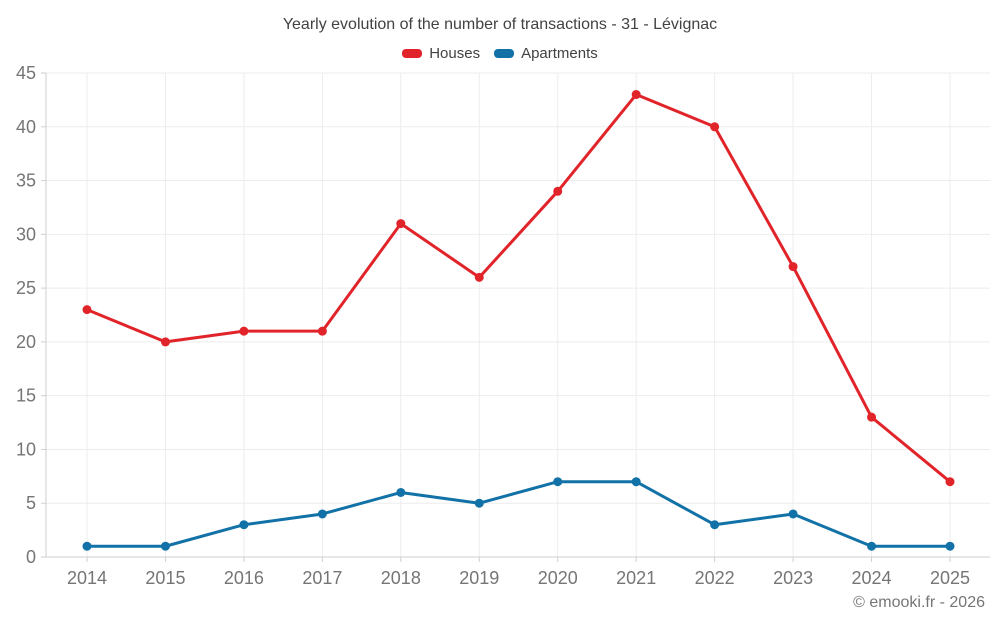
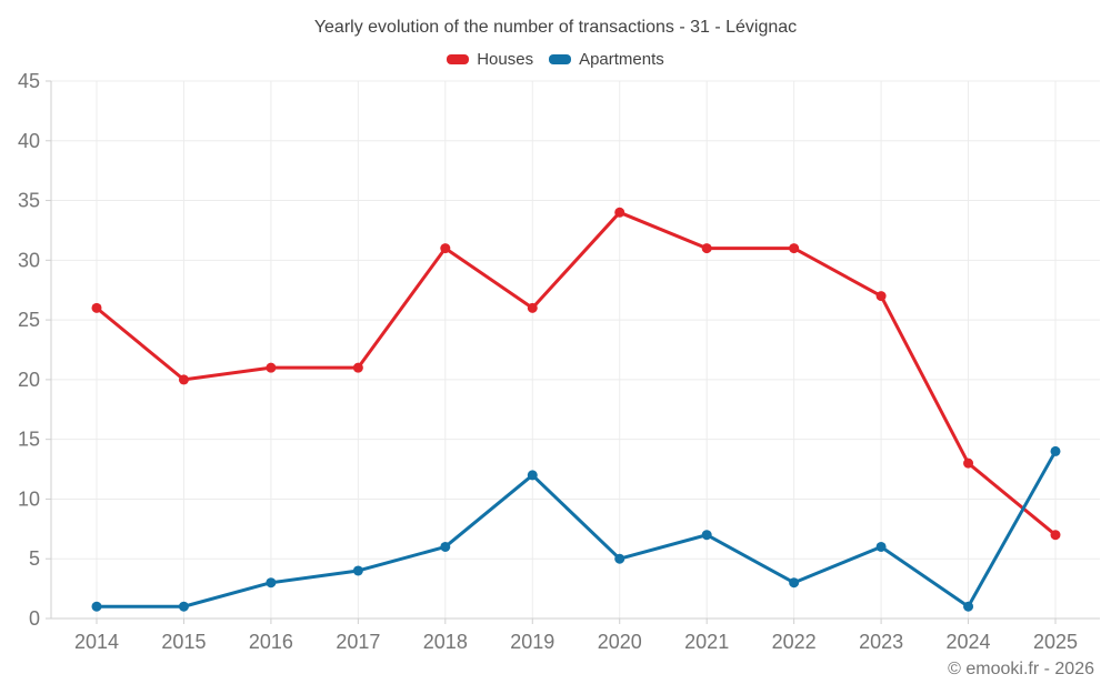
Houses/2014: 23 -> 26
Apartments/2019: 5 -> 12
Apartments/2020: 7 -> 5
Houses/2021: 43 -> 31
Houses/2022: 40 -> 31
Apartments/2023: 4 -> 6
Apartments/2025: 1 -> 14
